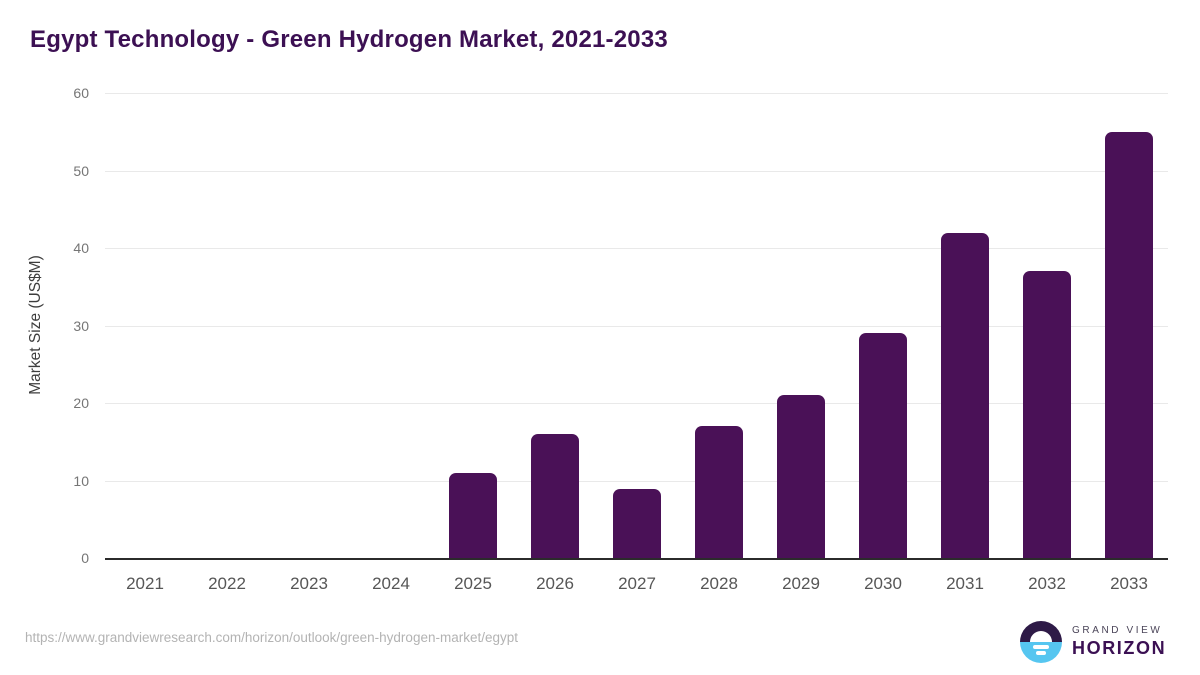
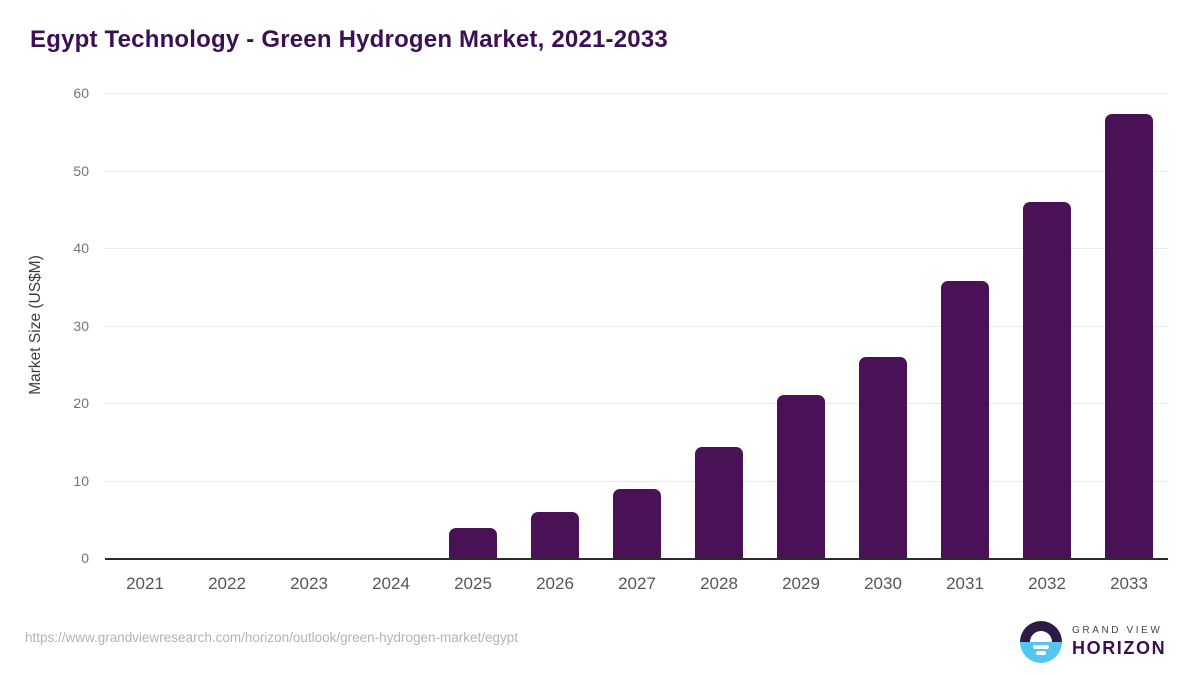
2025: 11 -> 4
2026: 16 -> 6
2028: 17 -> 14
2030: 29 -> 26
2031: 42 -> 36
2032: 37 -> 46
2033: 55 -> 57
